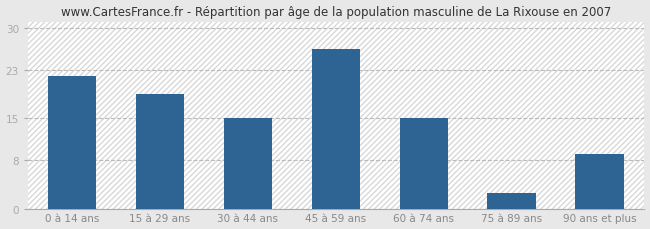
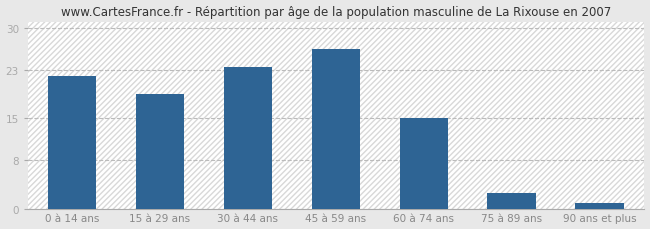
30 à 44 ans: 15.0 -> 23.5
90 ans et plus: 9.0 -> 1.0
